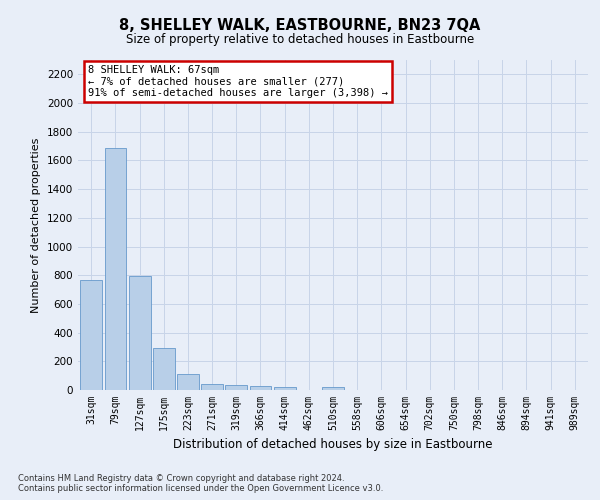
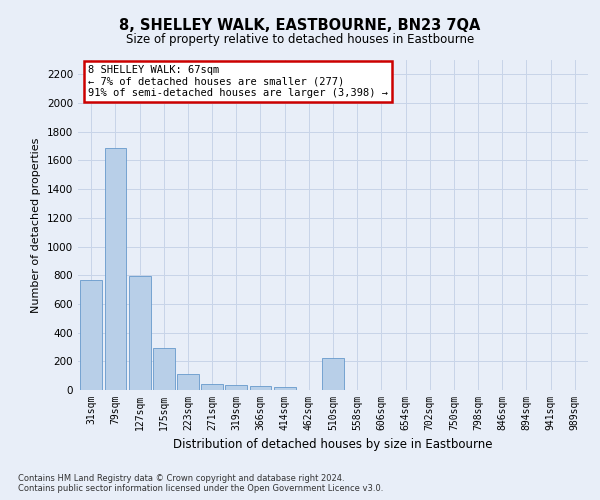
510sqm: 20 -> 220
